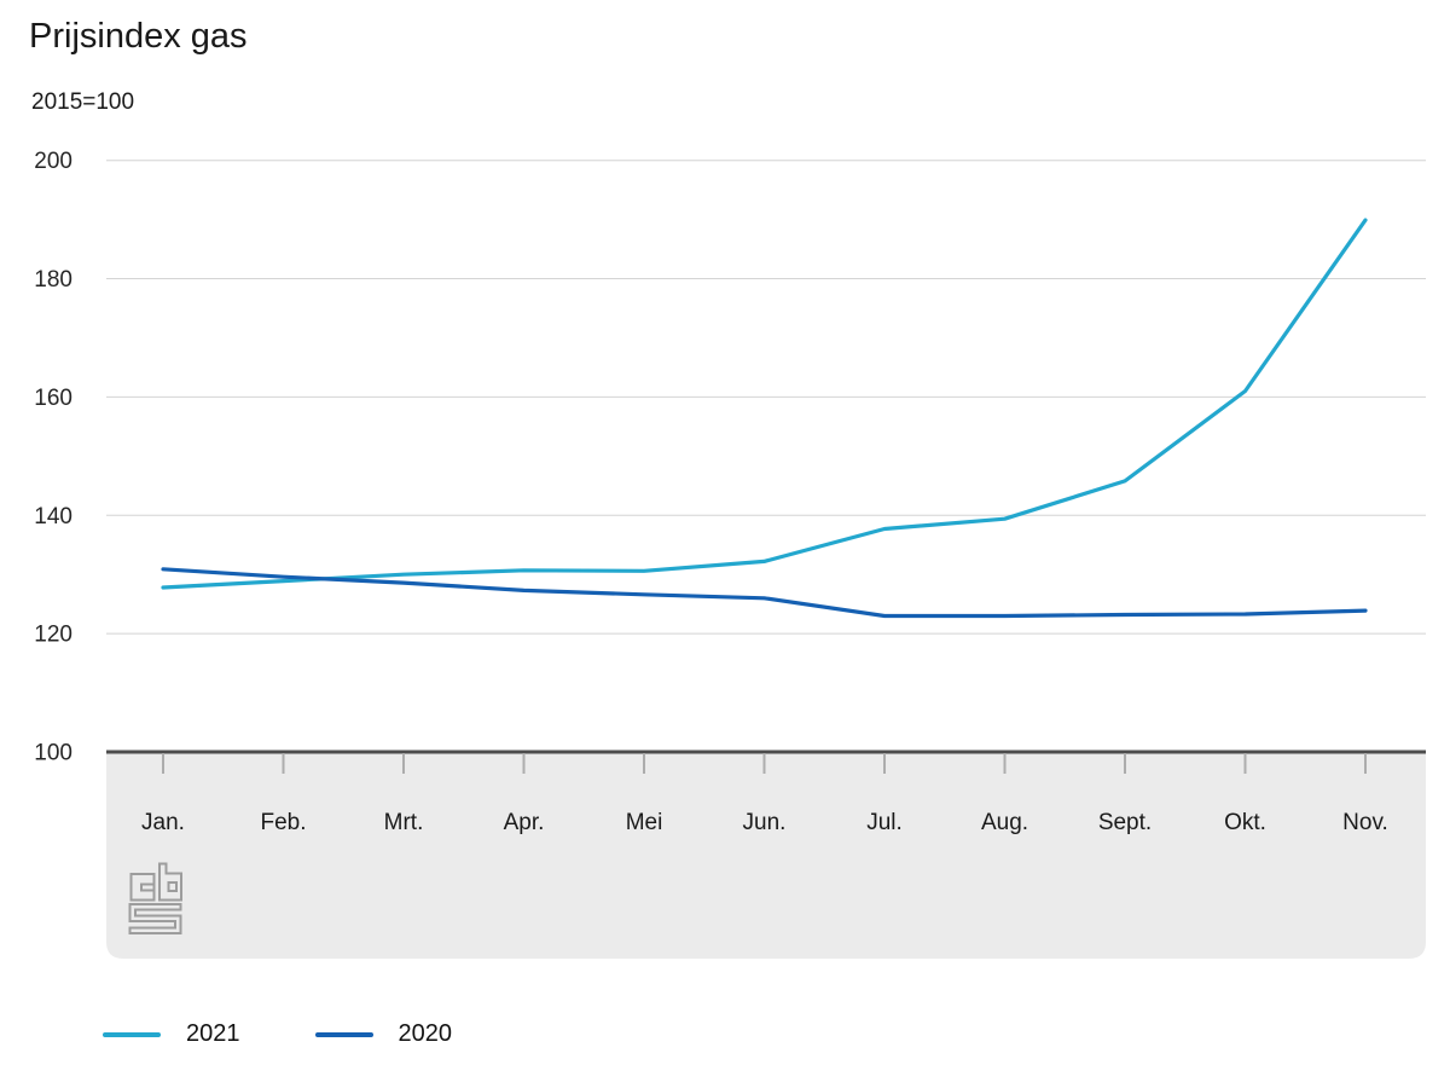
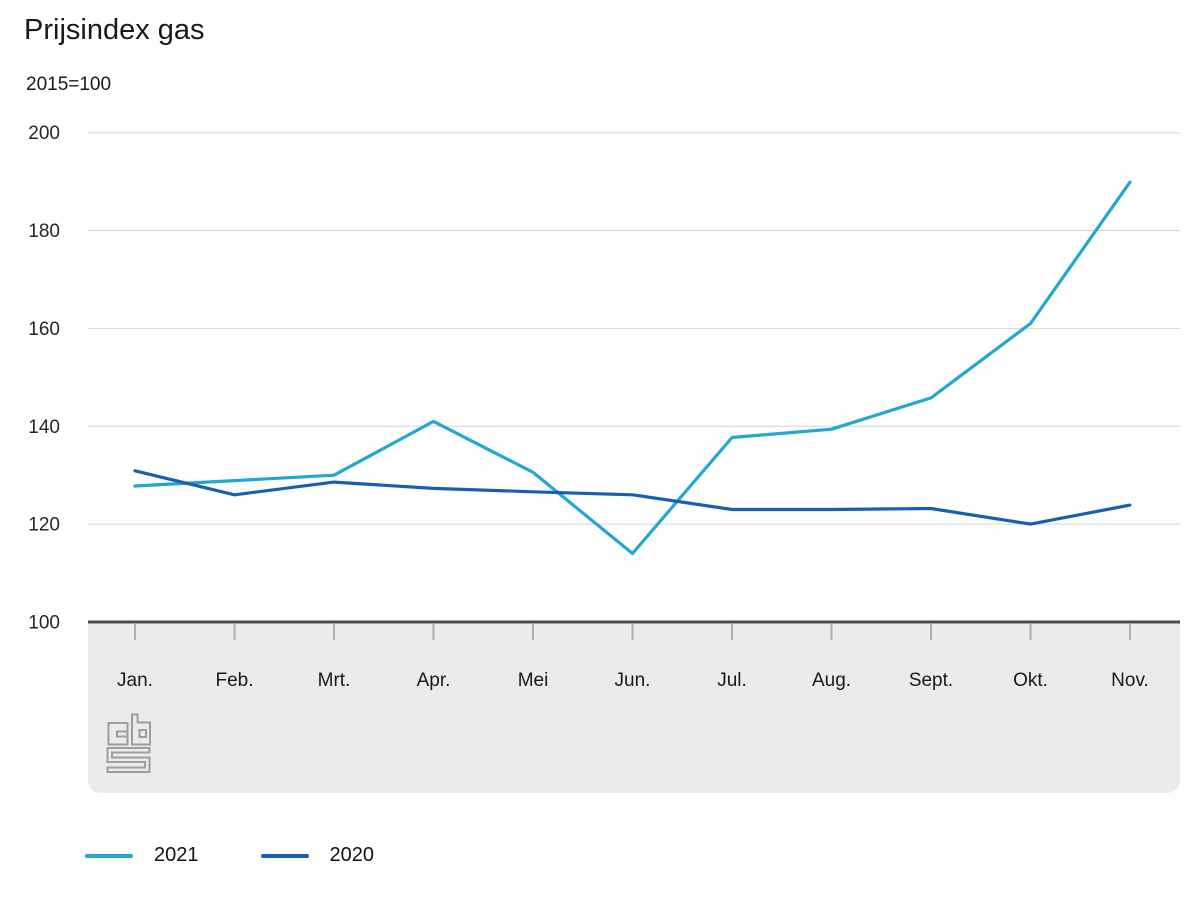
2020/Feb.: 130 -> 126
2021/Apr.: 131 -> 141
2021/Jun.: 132 -> 114
2020/Okt.: 123 -> 120
